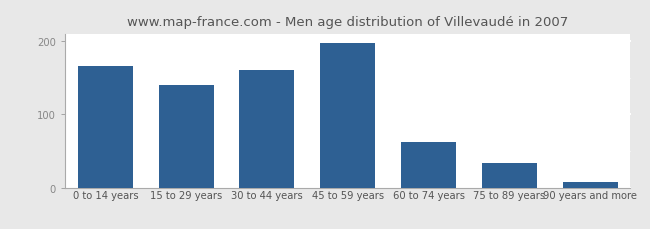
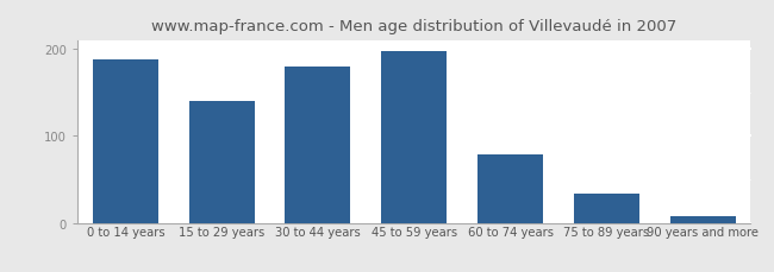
0 to 14 years: 166 -> 188
30 to 44 years: 160 -> 180
60 to 74 years: 62 -> 79
